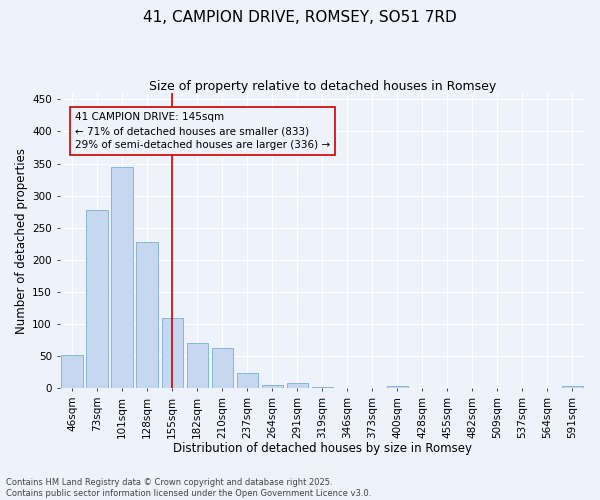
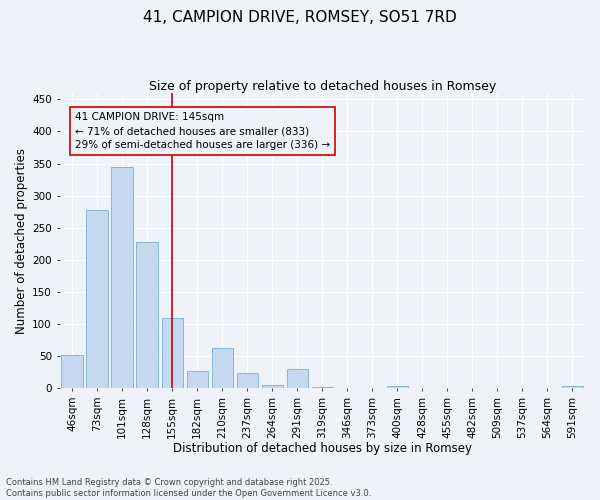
182sqm: 70 -> 26
291sqm: 8 -> 30
